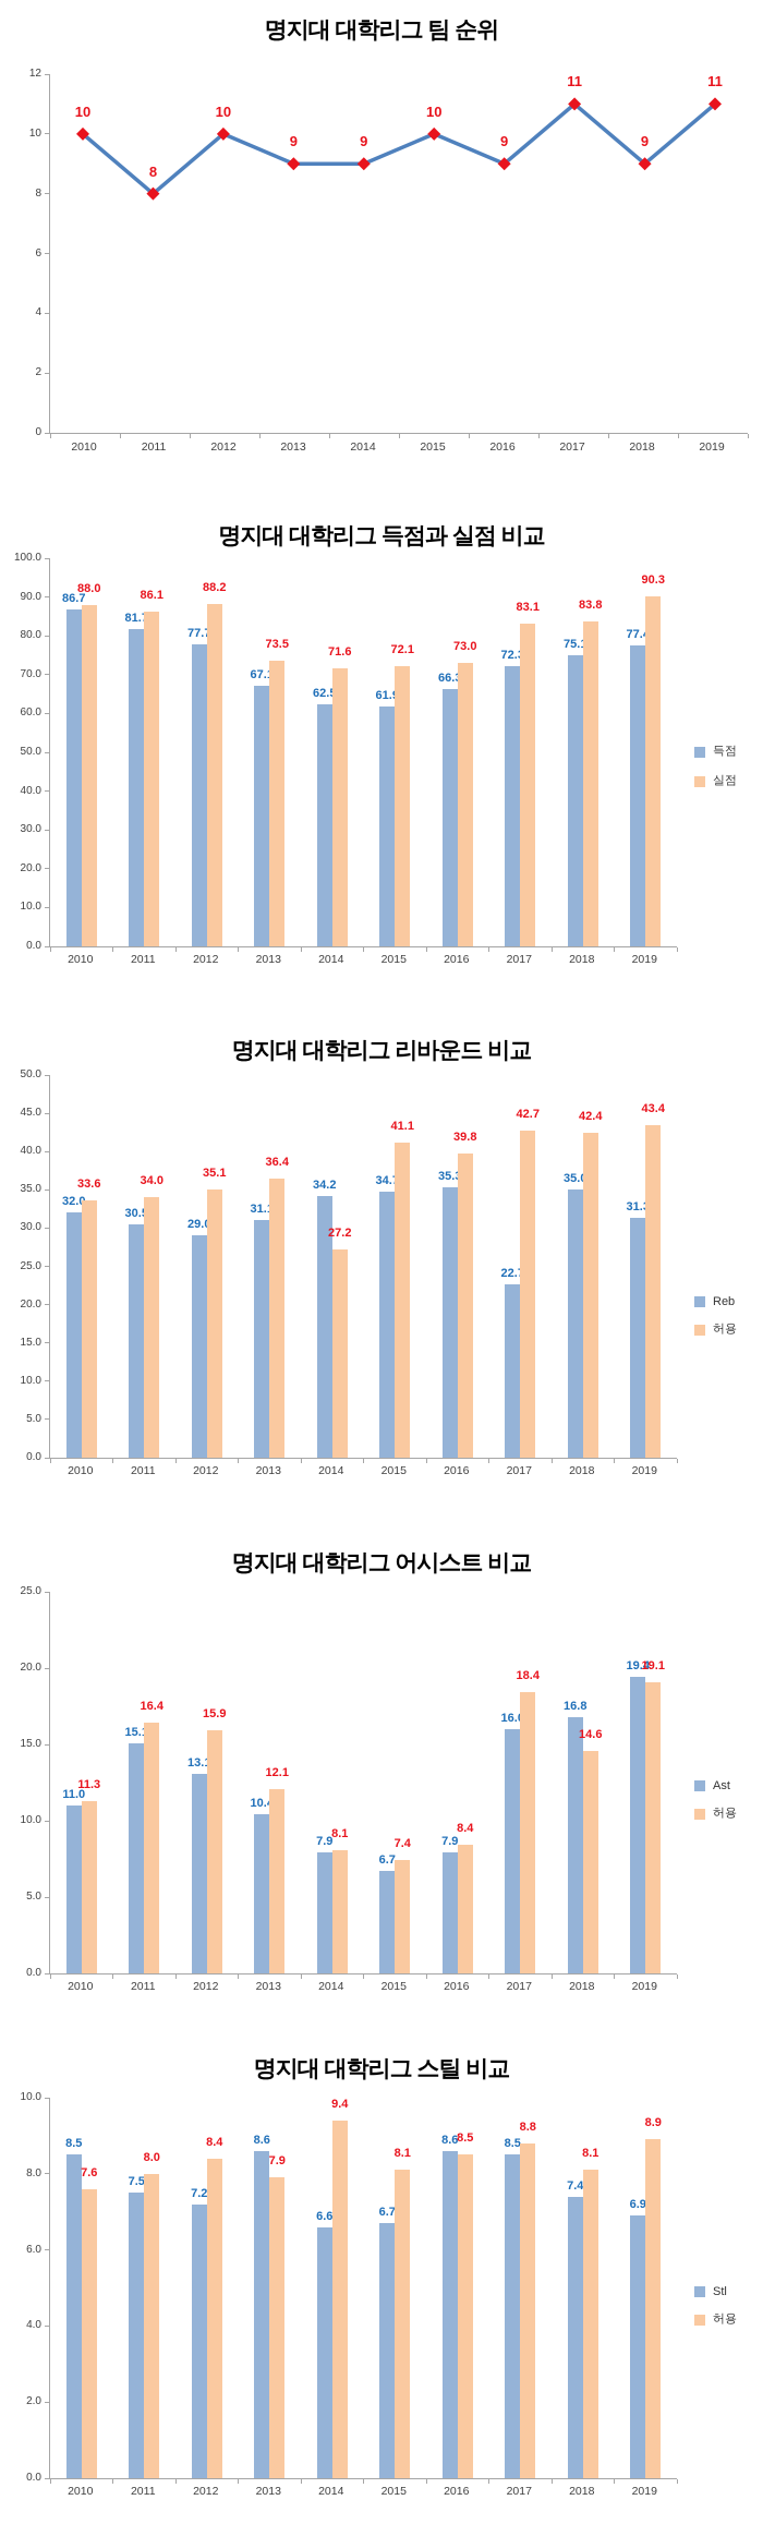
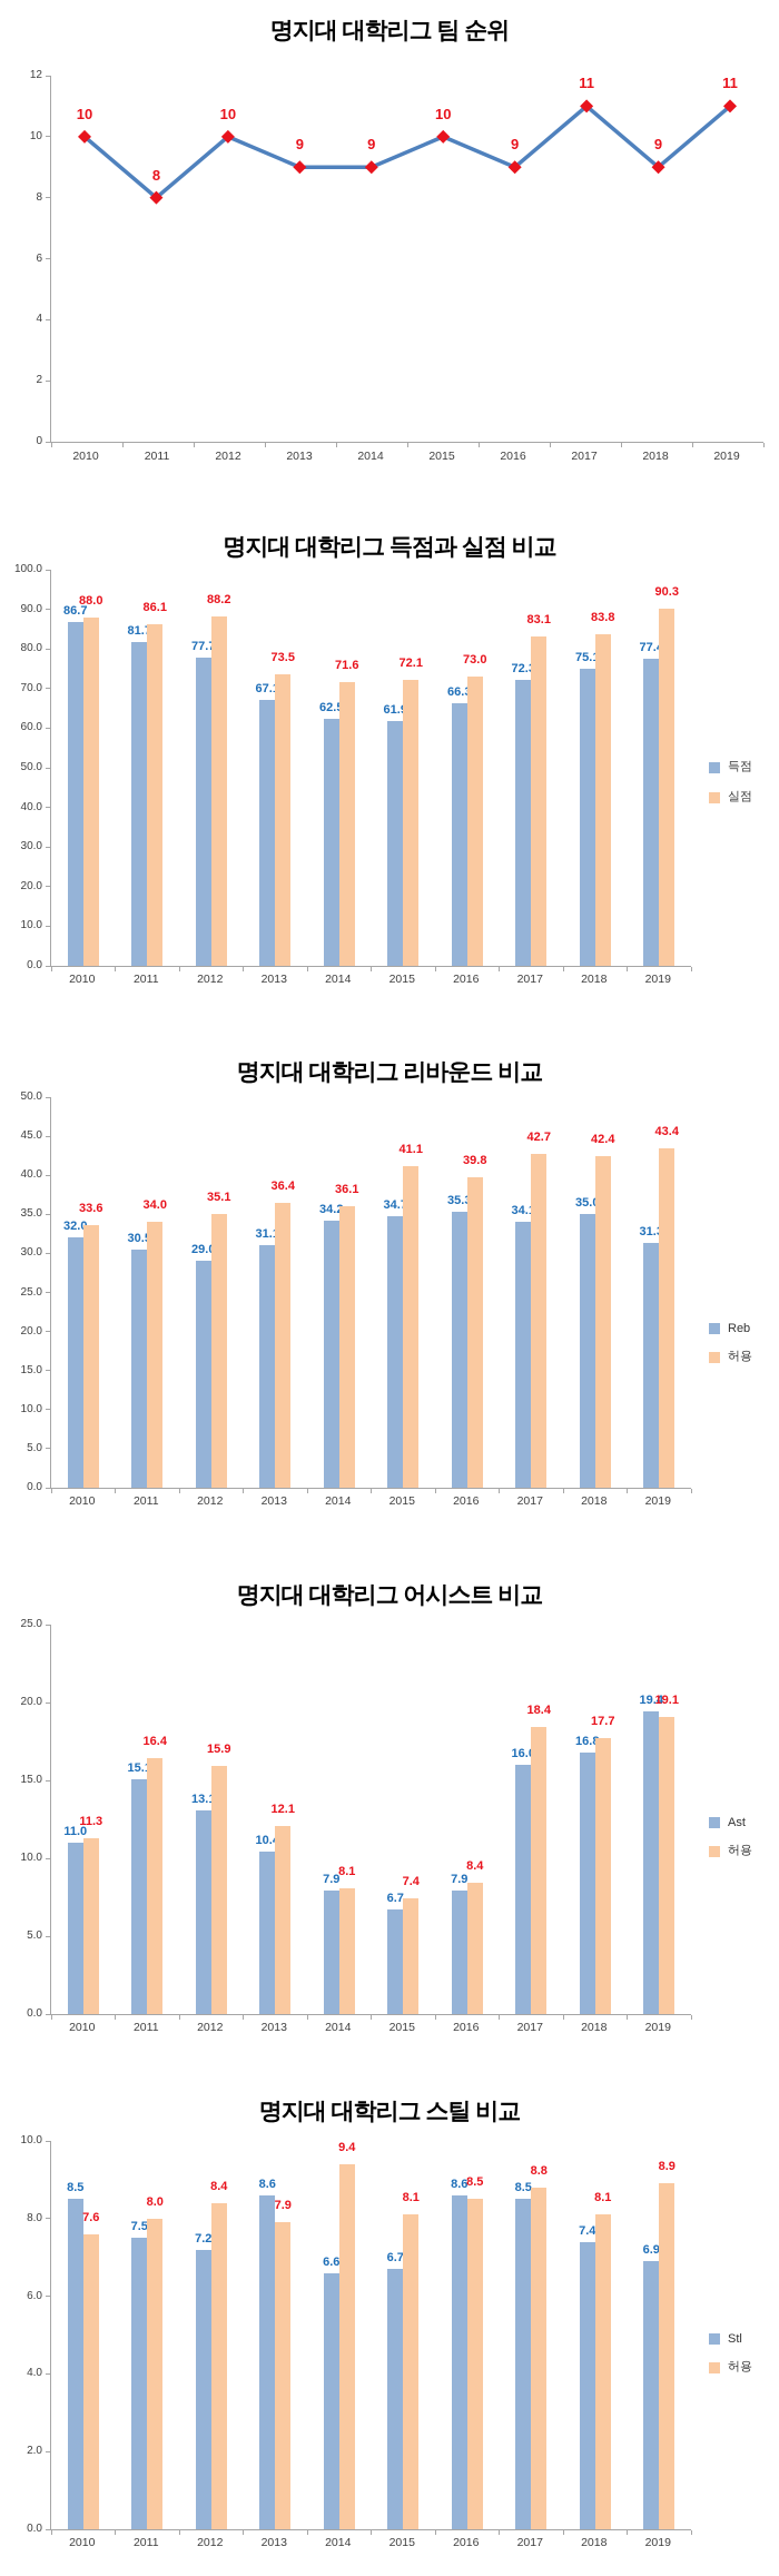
명지대 대학리그 리바운드 비교/허용/2014: 27.2 -> 36.1
명지대 대학리그 리바운드 비교/Reb/2017: 22.7 -> 34.1
명지대 대학리그 어시스트 비교/허용/2018: 14.6 -> 17.7
